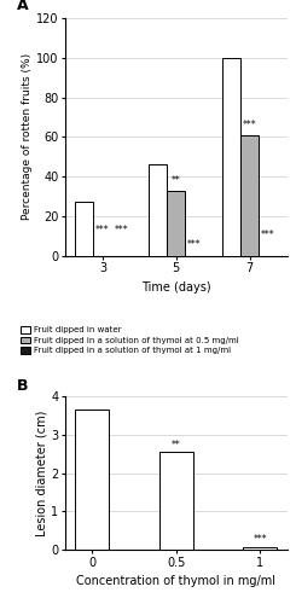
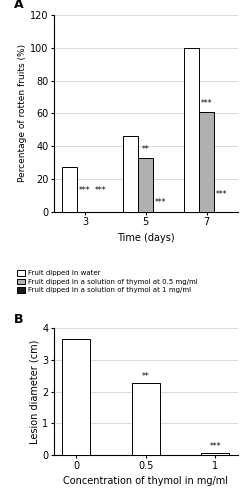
0.5: 2.55 -> 2.28
